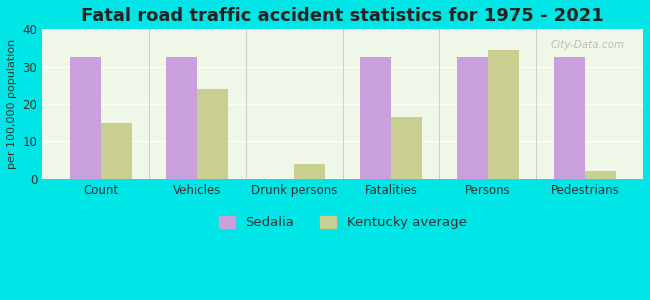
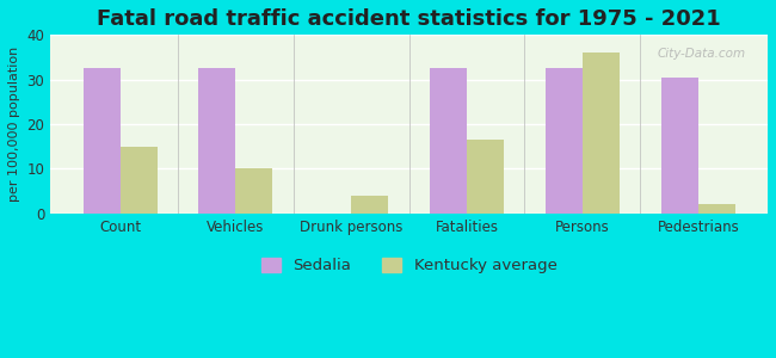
Kentucky average/Vehicles: 24.0 -> 10.0
Kentucky average/Persons: 34.5 -> 36.0
Sedalia/Pedestrians: 32.5 -> 30.5
